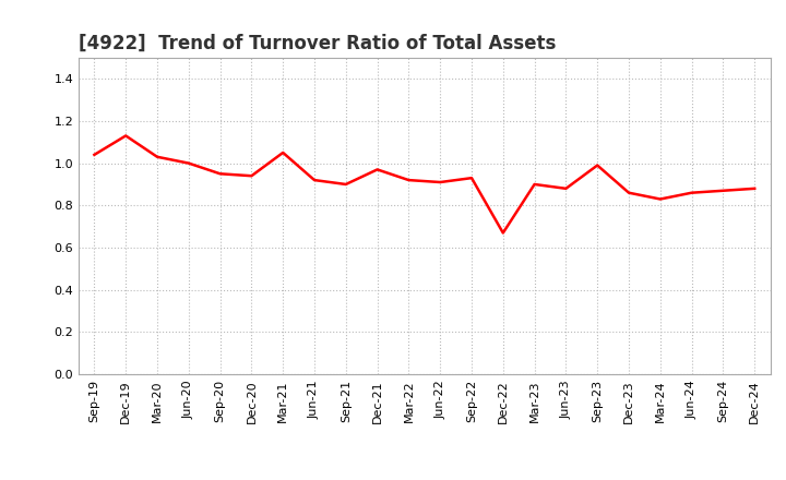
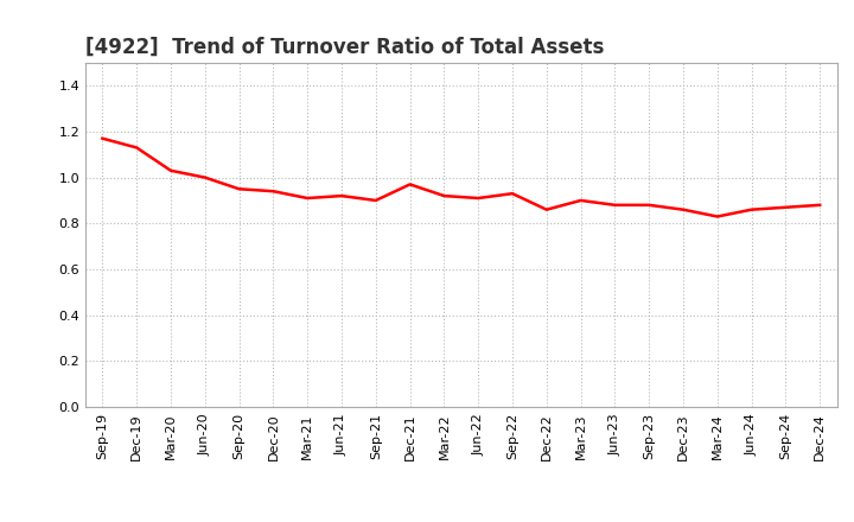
Sep-19: 1.04 -> 1.17
Mar-21: 1.05 -> 0.91
Dec-22: 0.67 -> 0.86
Sep-23: 0.99 -> 0.88
